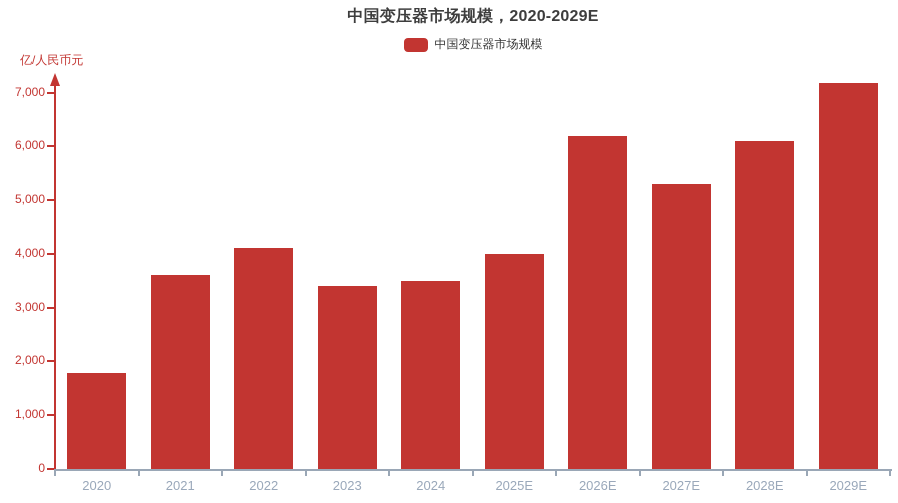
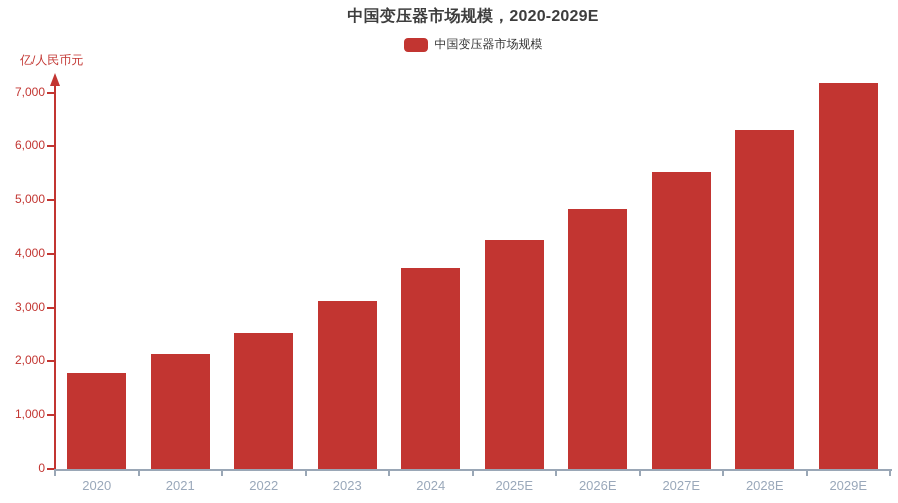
2021: 3600 -> 2100
2022: 4100 -> 2500
2023: 3400 -> 3100
2024: 3500 -> 3700
2025E: 4000 -> 4200
2026E: 6200 -> 4800
2027E: 5300 -> 5500
2028E: 6100 -> 6300
